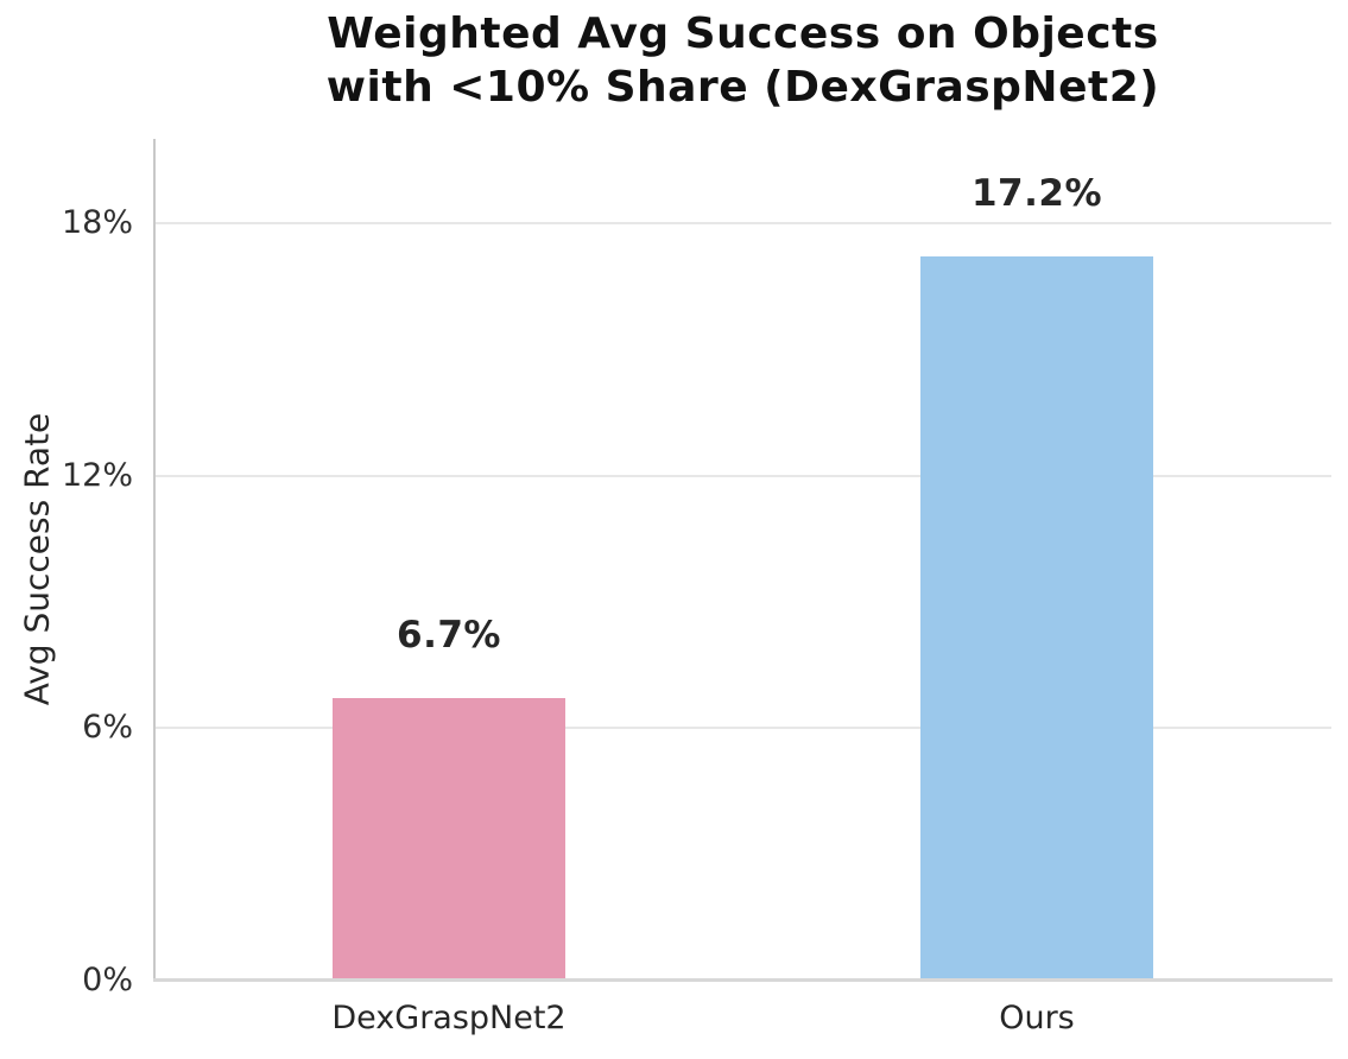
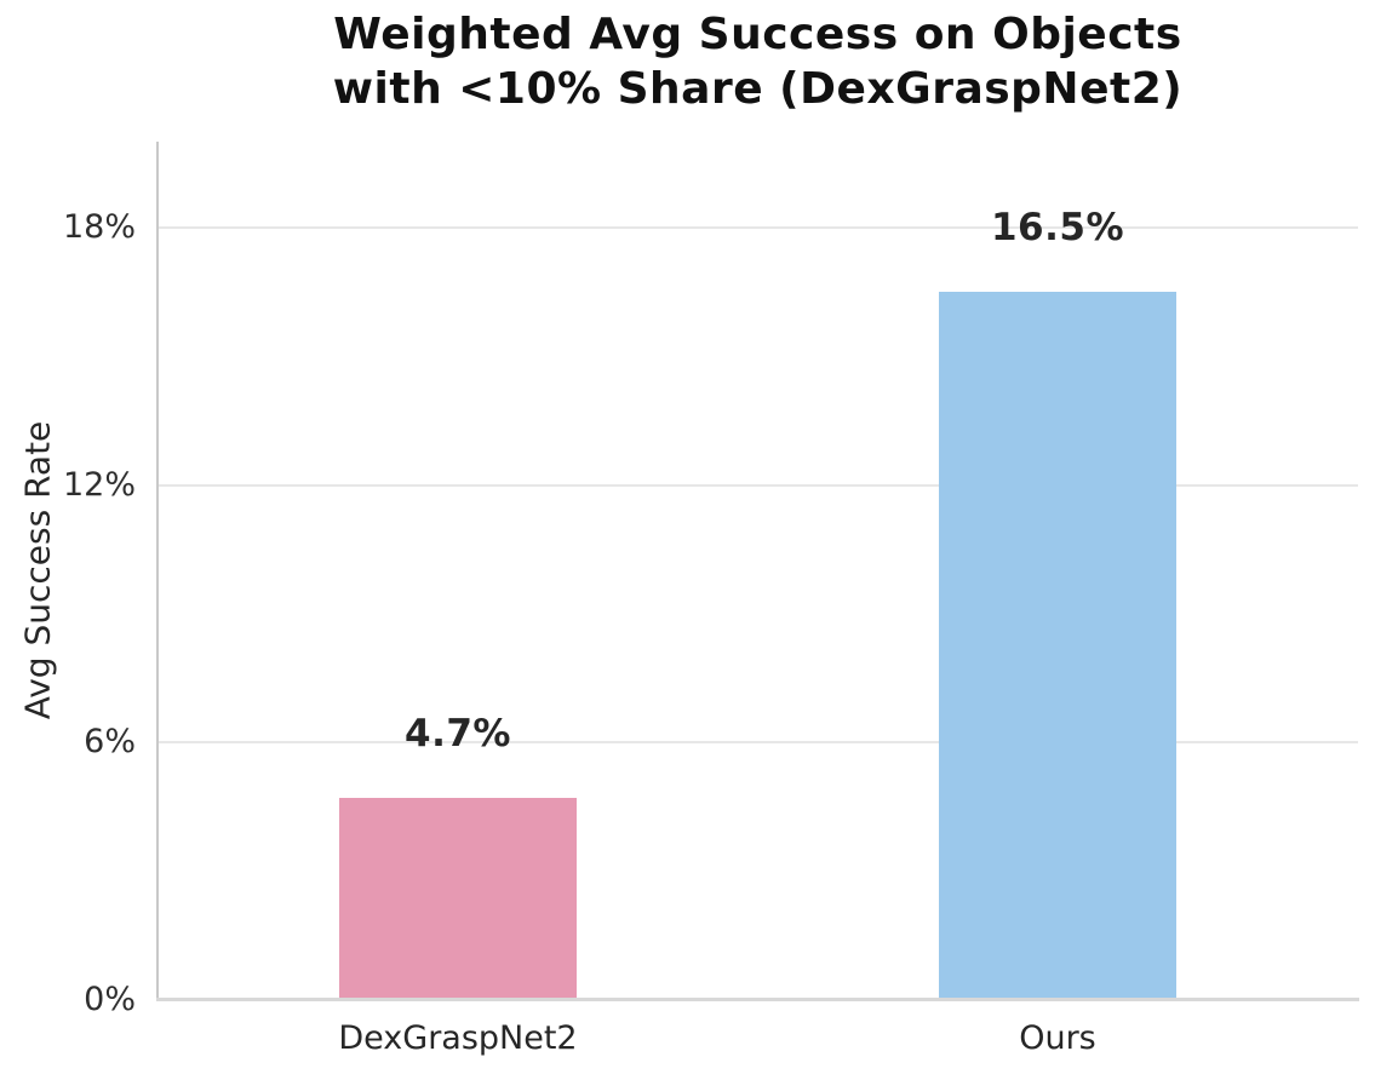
DexGraspNet2: 6.7% -> 4.7%
Ours: 17.2% -> 16.5%
